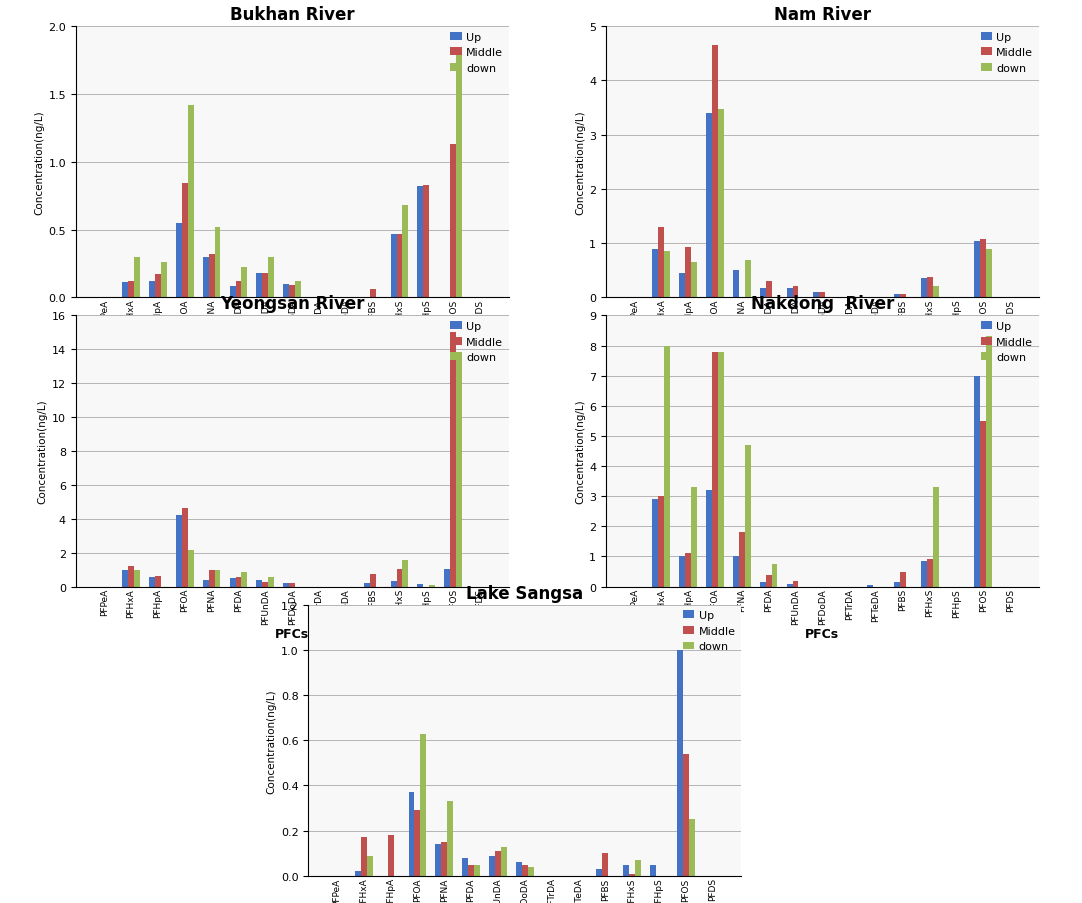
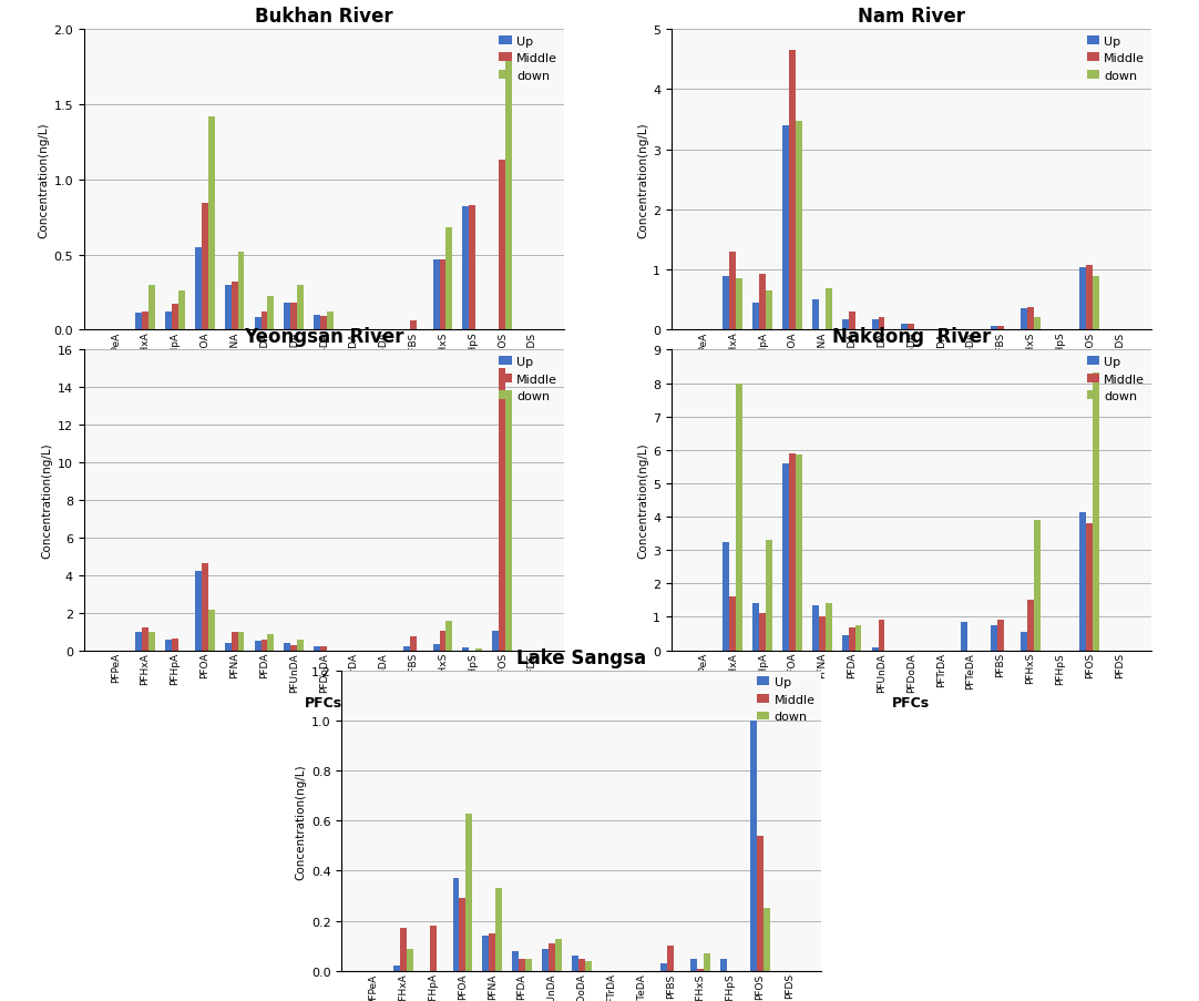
Nakdong River/Up/PFHxA: 2.90 -> 3.25
Nakdong River/Middle/PFHxA: 3.0 -> 1.6
Nakdong River/Up/PFHpA: 1.00 -> 1.40
Nakdong River/Up/PFOA: 3.20 -> 5.60
Nakdong River/Middle/PFOA: 7.8 -> 5.9
Nakdong River/down/PFOA: 7.80 -> 5.85
Nakdong River/Up/PFNA: 1.00 -> 1.35
Nakdong River/Middle/PFNA: 1.8 -> 1.0
Nakdong River/down/PFNA: 4.70 -> 1.40
Nakdong River/Up/PFDA: 0.15 -> 0.45
Nakdong River/Middle/PFDA: 0.4 -> 0.7
Nakdong River/Middle/PFUnDA: 0.2 -> 0.9
Nakdong River/Up/PFTeDA: 0.05 -> 0.85
Nakdong River/Up/PFBS: 0.15 -> 0.75
Nakdong River/Middle/PFBS: 0.5 -> 0.9
Nakdong River/Up/PFHxS: 0.85 -> 0.55
Nakdong River/Middle/PFHxS: 0.9 -> 1.5
Nakdong River/down/PFHxS: 3.30 -> 3.90
Nakdong River/Up/PFOS: 7.00 -> 4.15
Nakdong River/Middle/PFOS: 5.5 -> 3.8
